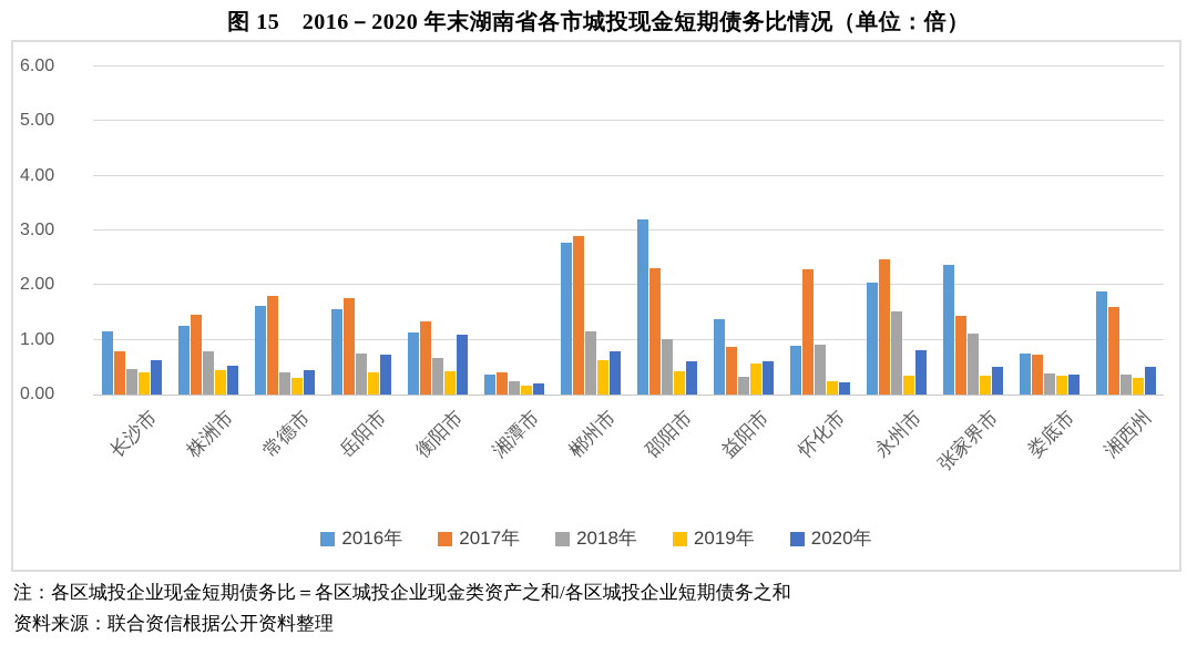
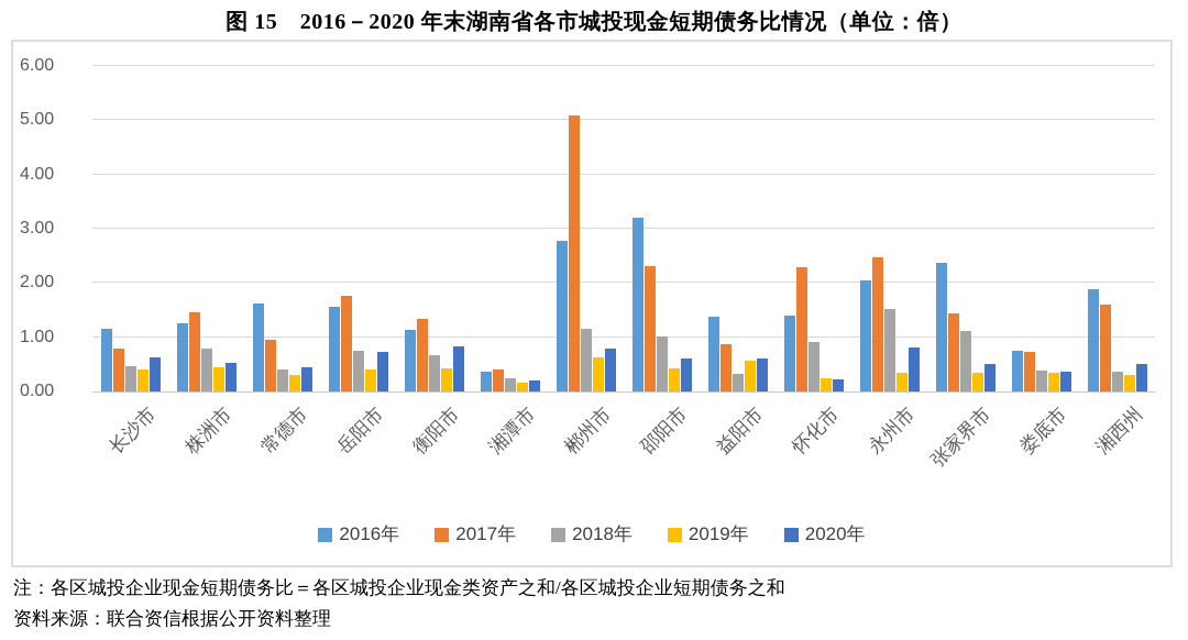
2017年/常德市: 1.8 -> 0.9
2020年/衡阳市: 1.1 -> 0.8
2017年/郴州市: 2.9 -> 5.1
2016年/怀化市: 0.9 -> 1.4
